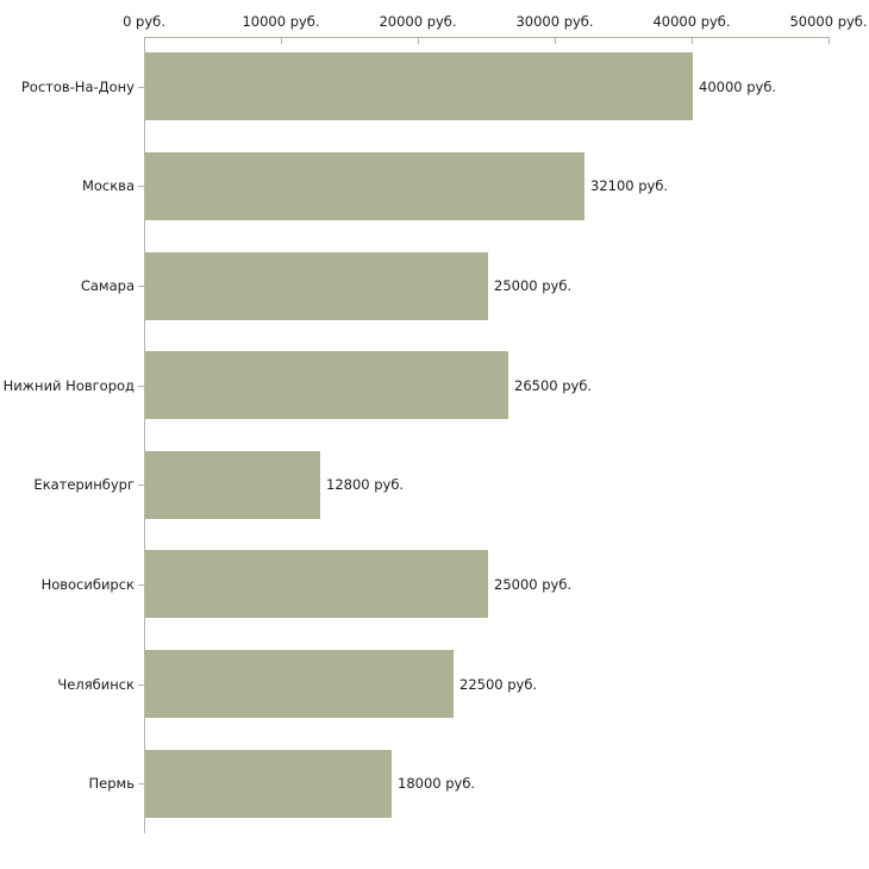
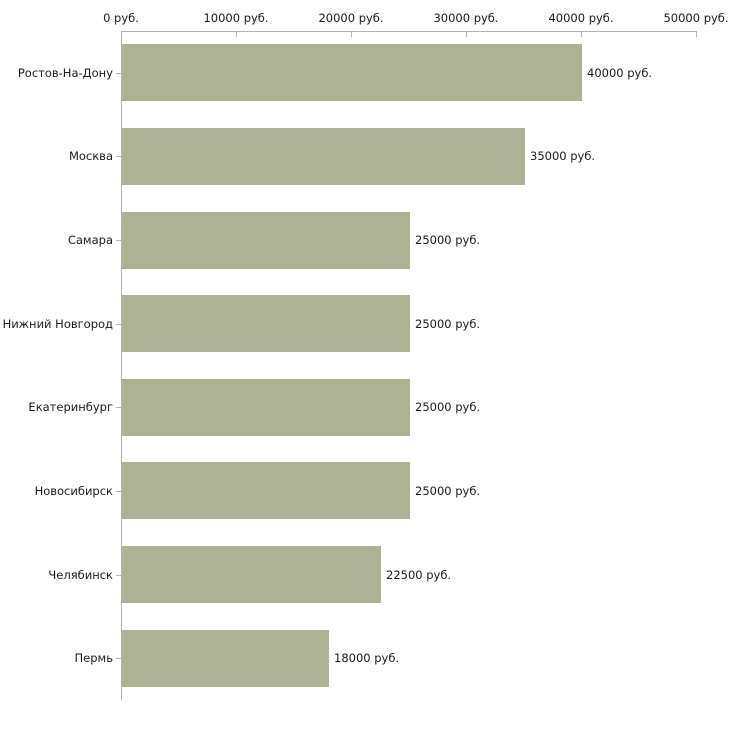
Москва: 32100 -> 35000
Нижний Новгород: 26500 -> 25000
Екатеринбург: 12800 -> 25000
